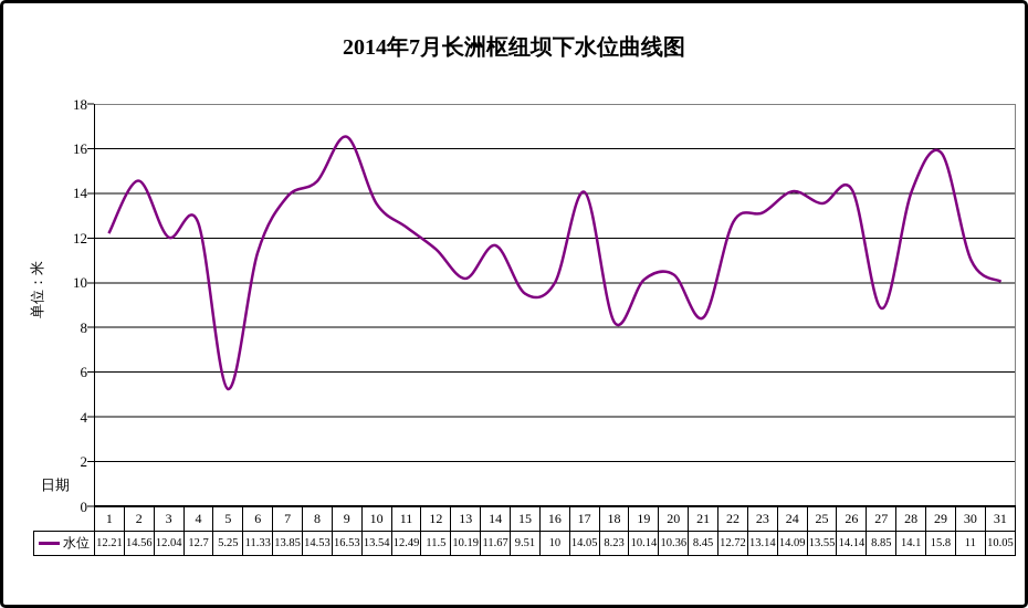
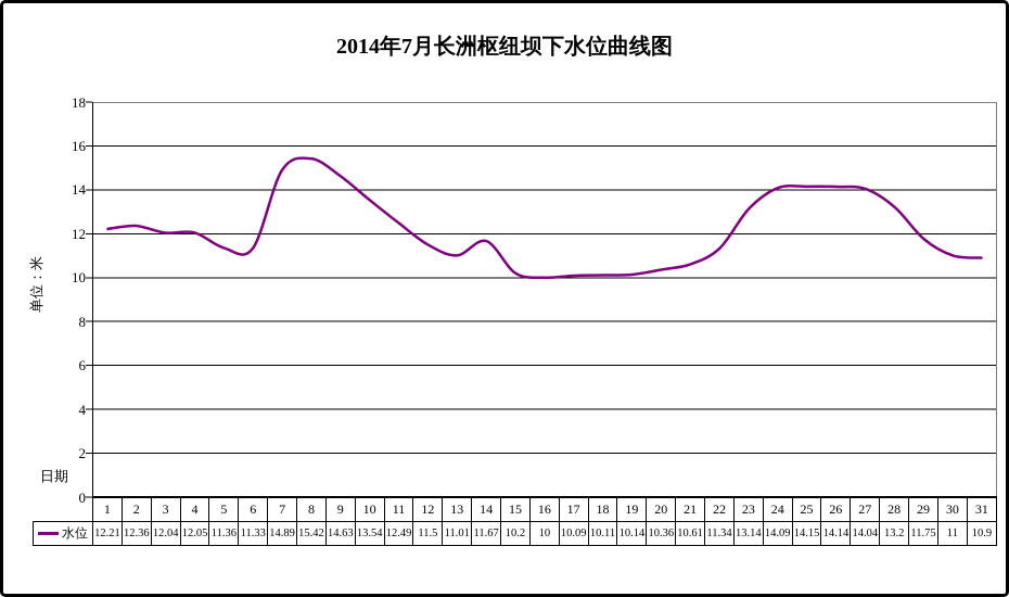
2: 14.56 -> 12.36
4: 12.7 -> 12.05
5: 5.25 -> 11.36
7: 13.85 -> 14.89
8: 14.53 -> 15.42
9: 16.53 -> 14.63
13: 10.19 -> 11.01
15: 9.51 -> 10.2
17: 14.05 -> 10.09
18: 8.23 -> 10.11
21: 8.45 -> 10.61
22: 12.72 -> 11.34
25: 13.55 -> 14.15
27: 8.85 -> 14.04
28: 14.1 -> 13.2
29: 15.8 -> 11.75
31: 10.05 -> 10.9
